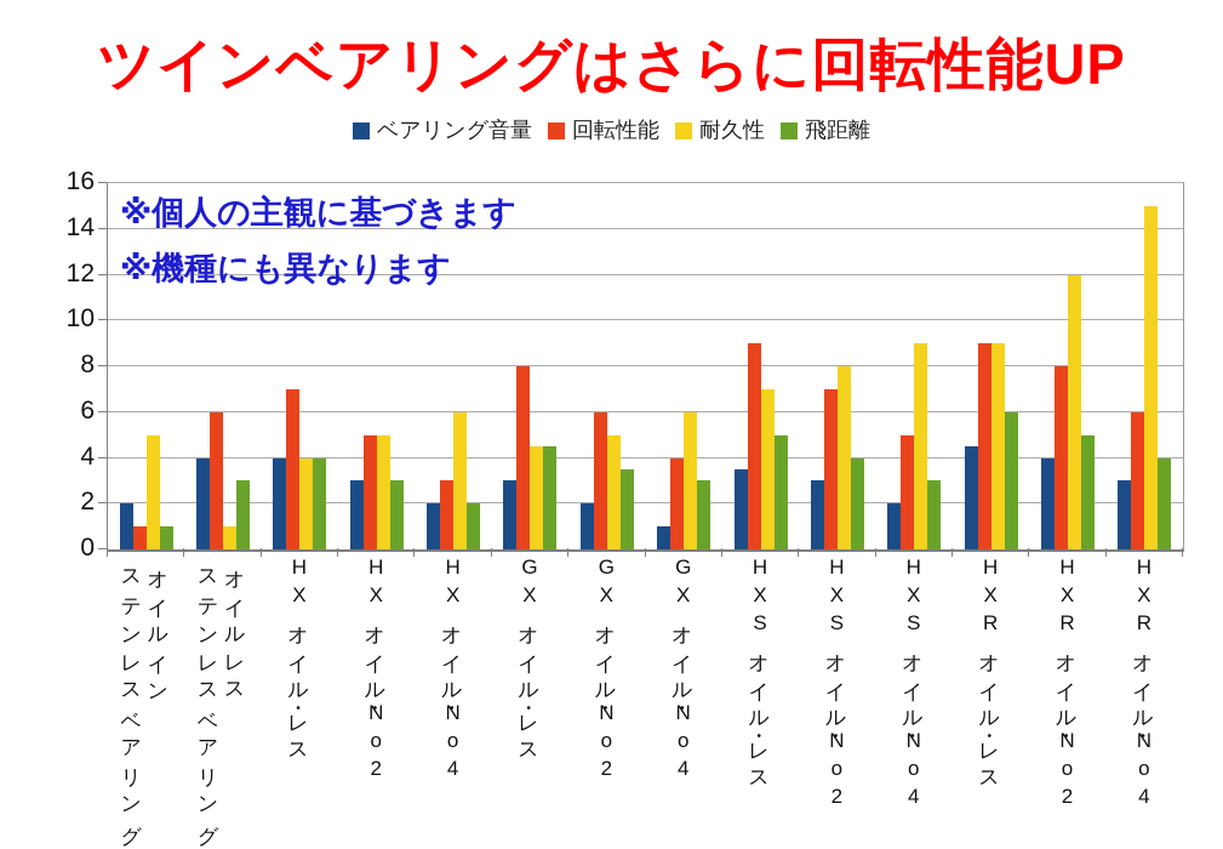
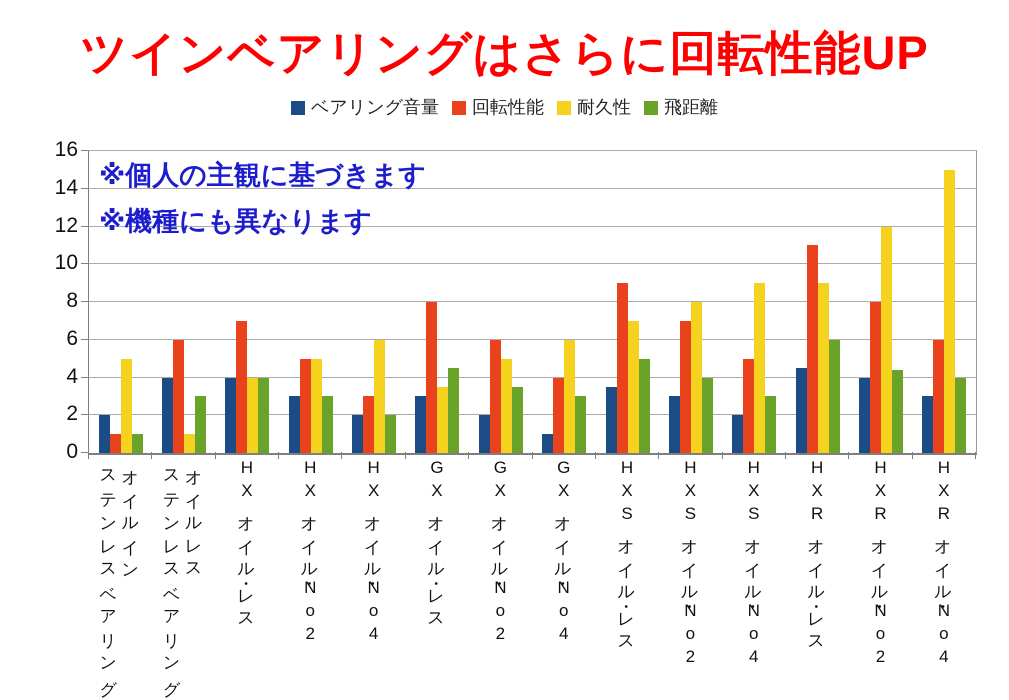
耐久性/GXオイル・レス: 4.5 -> 3.5
回転性能/HXRオイル・レス: 9 -> 11
飛距離/HXRオイル・No2: 5.0 -> 4.4
